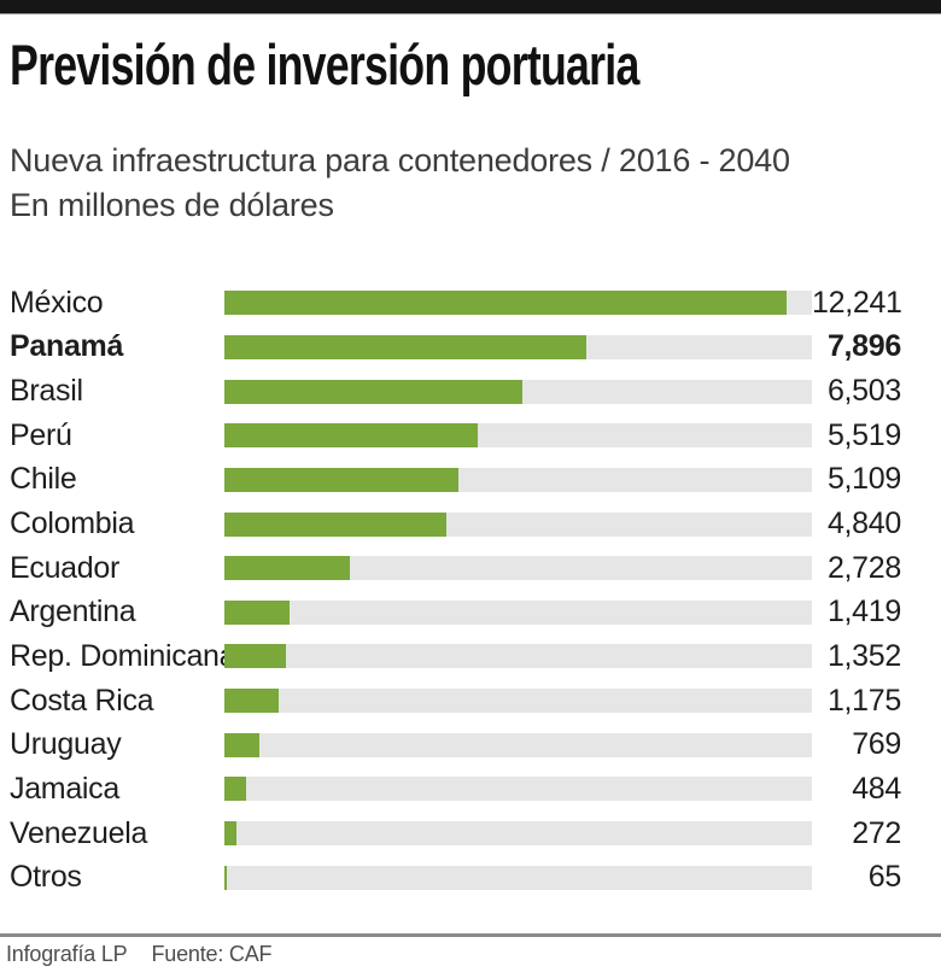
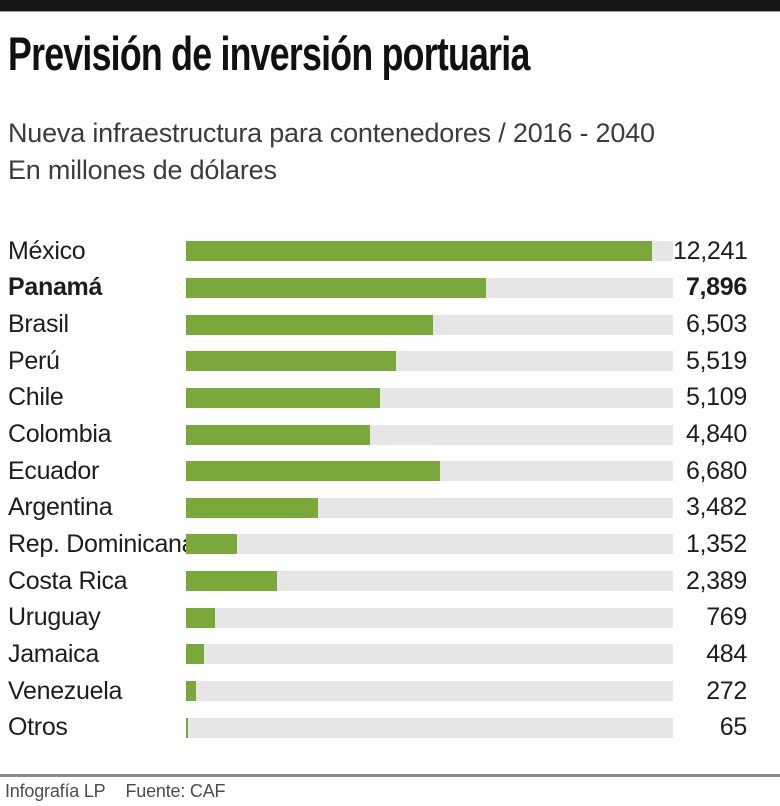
Ecuador: 2,728 -> 6,680
Argentina: 1,419 -> 3,482
Costa Rica: 1,175 -> 2,389
